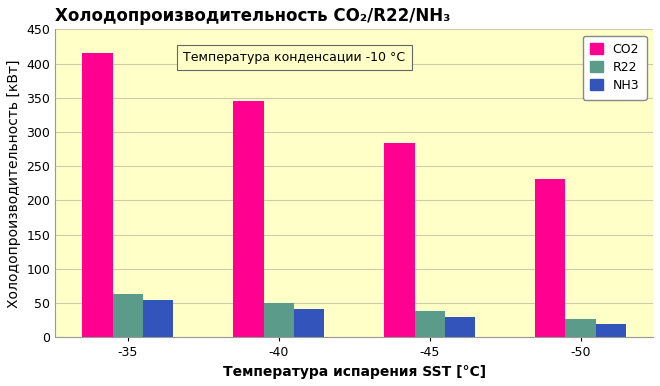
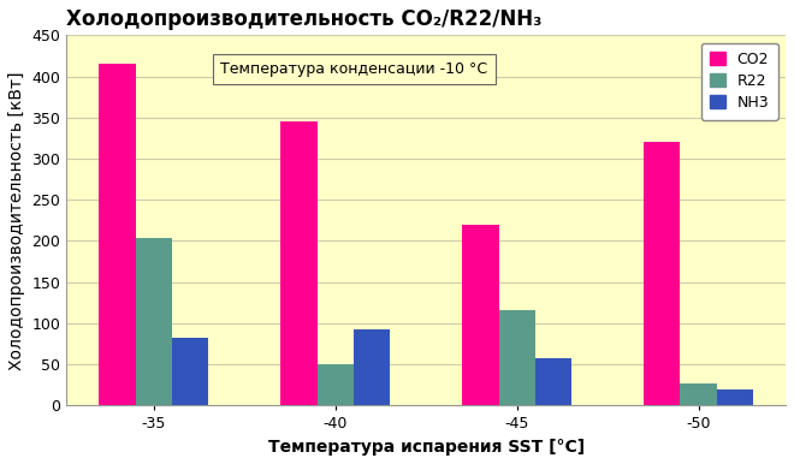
R22/-35: 63 -> 204
NH3/-35: 54 -> 82
NH3/-40: 41 -> 92
CO2/-45: 284 -> 220
R22/-45: 38 -> 116
NH3/-45: 30 -> 58
CO2/-50: 232 -> 320
